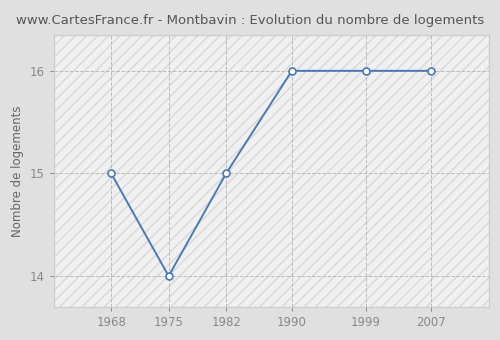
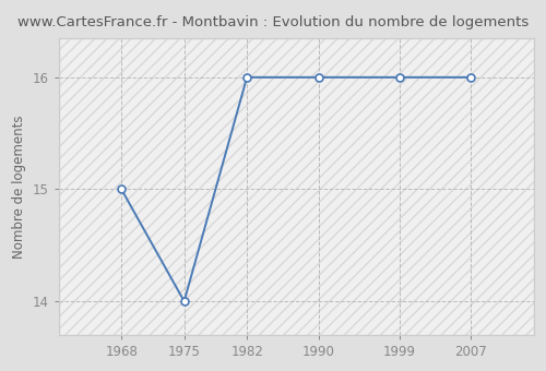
1982: 15 -> 16
